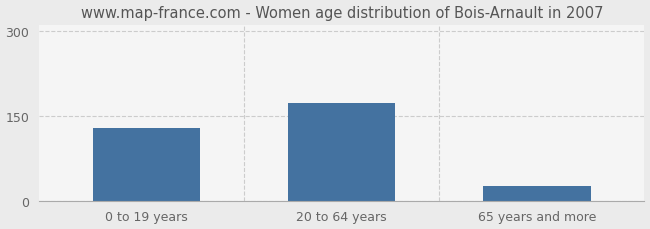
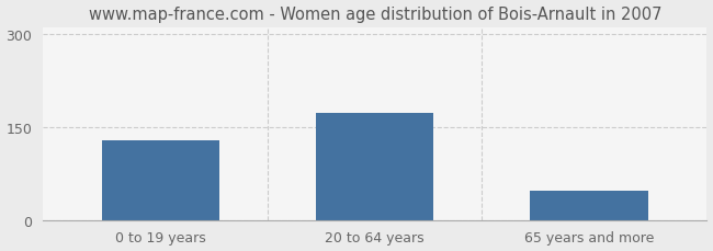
65 years and more: 26 -> 47
